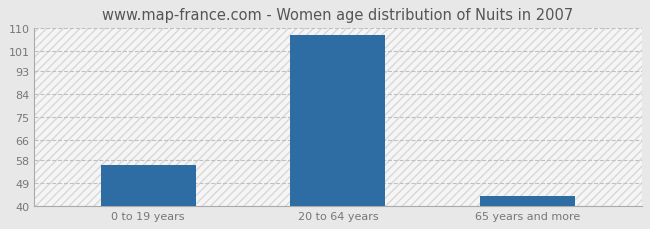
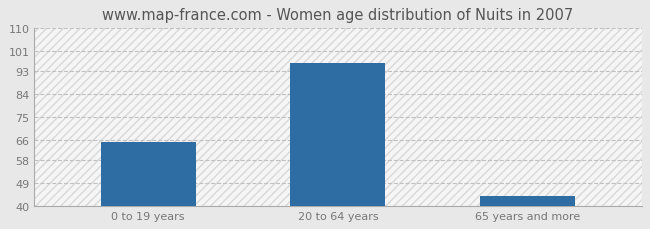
0 to 19 years: 56 -> 65
20 to 64 years: 107 -> 96
